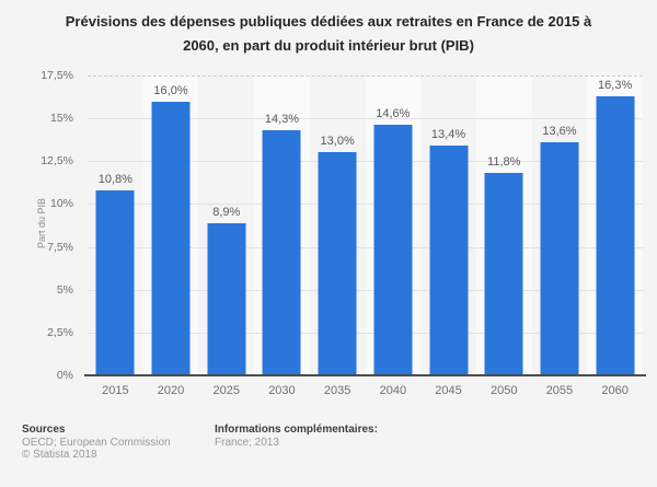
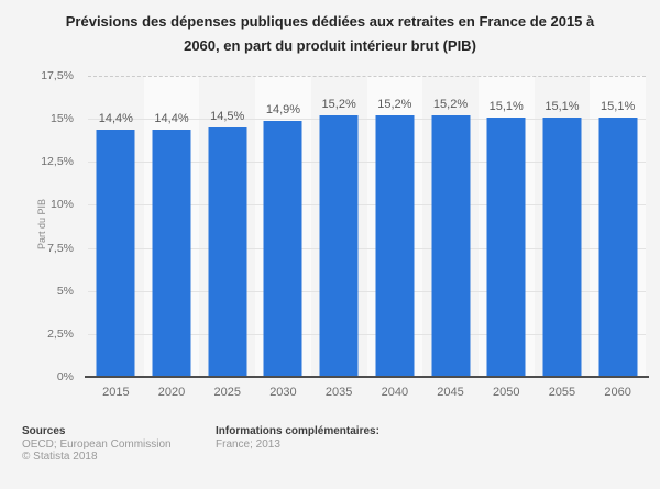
2015: 10,8% -> 14,4%
2020: 16,0% -> 14,4%
2025: 8,9% -> 14,5%
2030: 14,3% -> 14,9%
2035: 13,0% -> 15,2%
2040: 14,6% -> 15,2%
2045: 13,4% -> 15,2%
2050: 11,8% -> 15,1%
2055: 13,6% -> 15,1%
2060: 16,3% -> 15,1%
